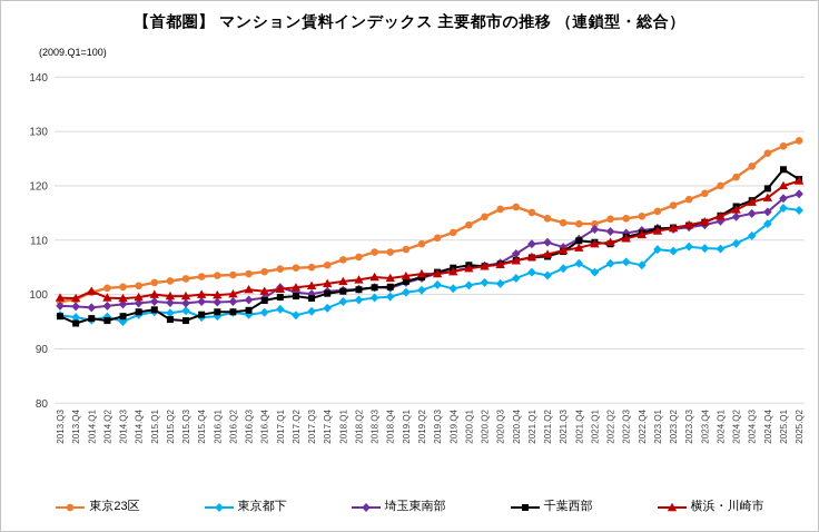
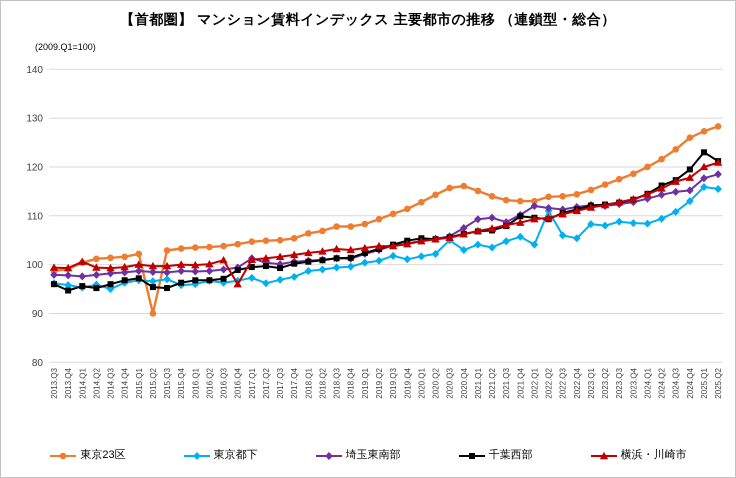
東京23区/2015.Q2: 102 -> 90
横浜・川崎市/2016.Q4: 101 -> 96
東京都下/2020.Q3: 102 -> 105
東京都下/2022.Q2: 106 -> 111
